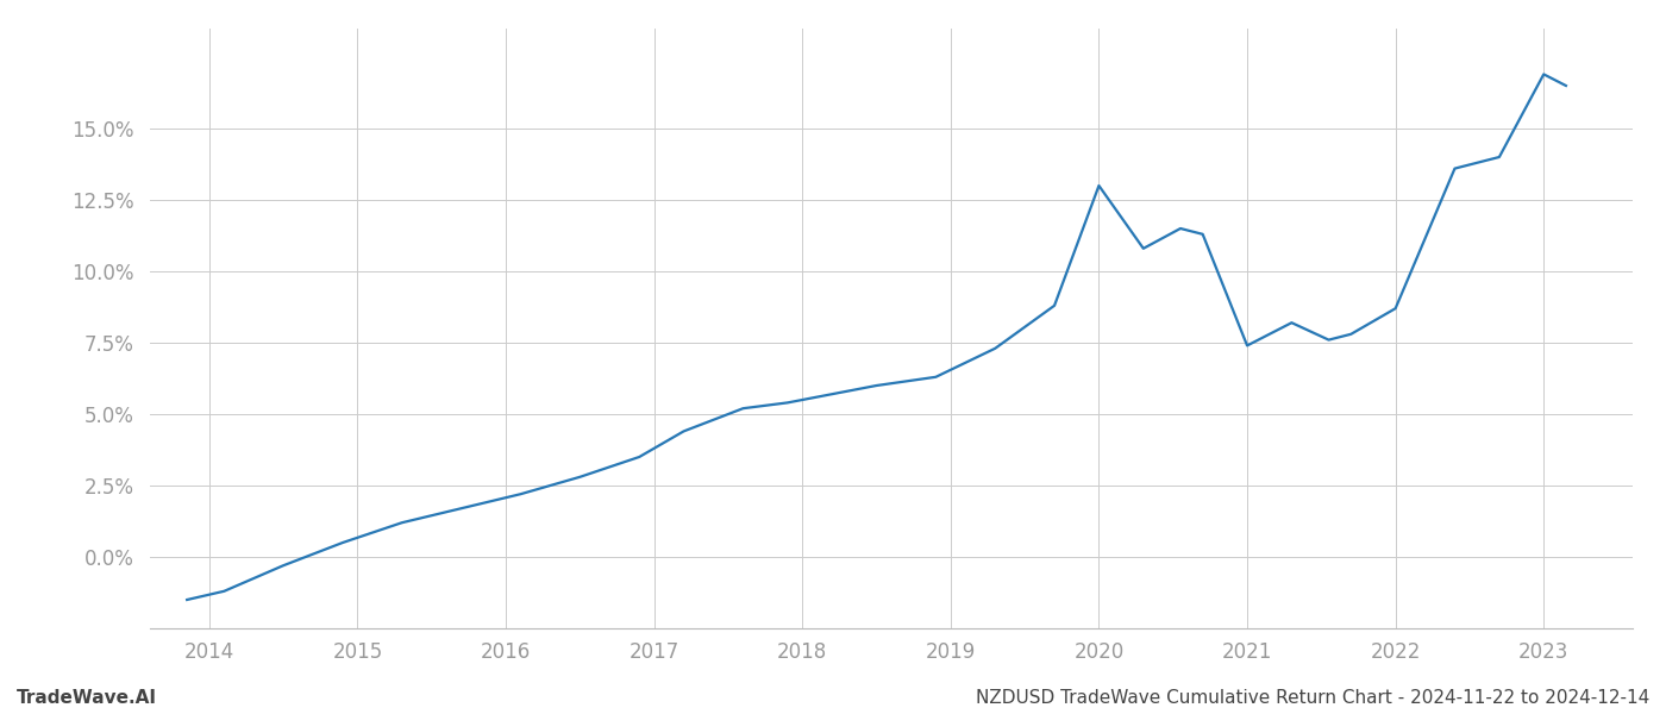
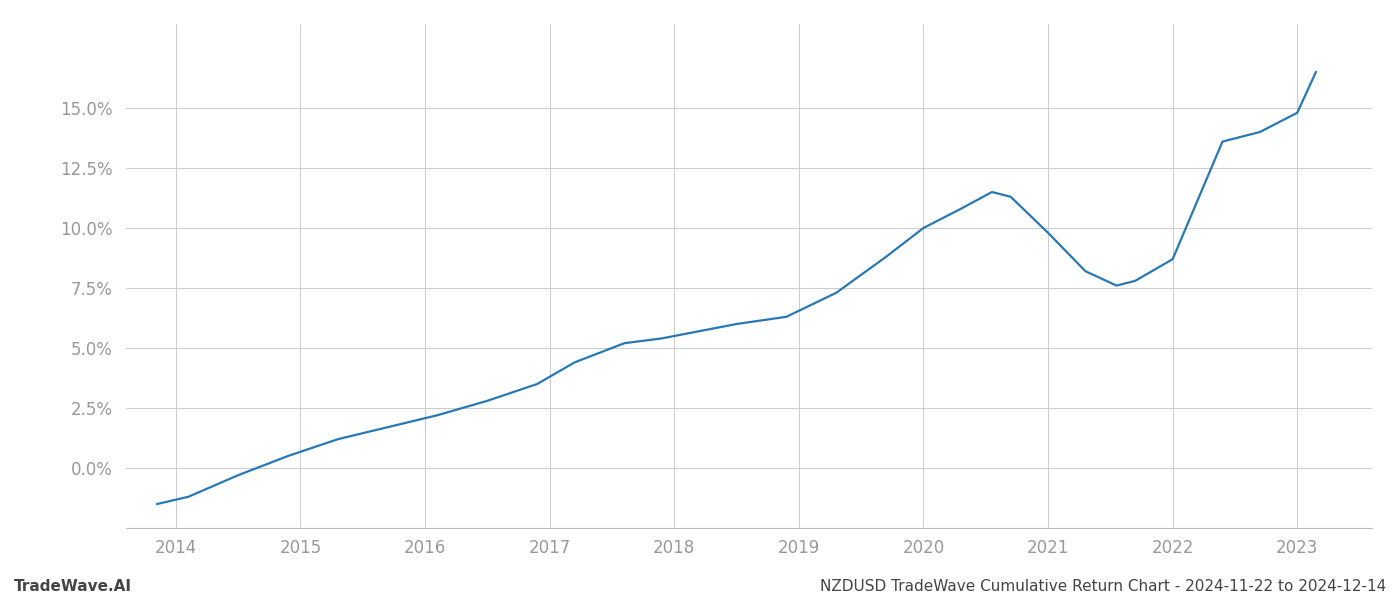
2020: 13.0% -> 10.0%
2021: 7.4% -> 9.8%
2023: 16.9% -> 14.8%
